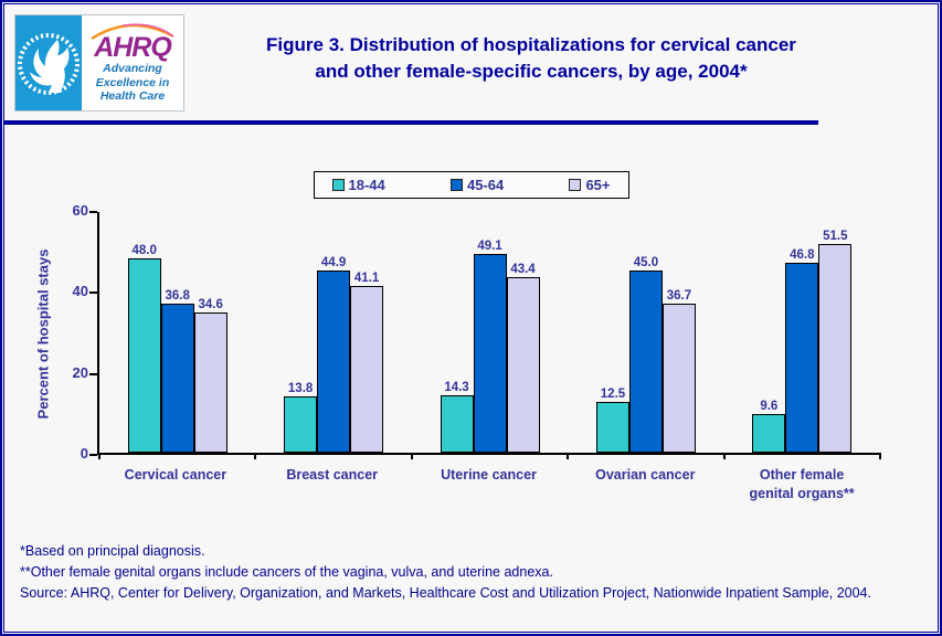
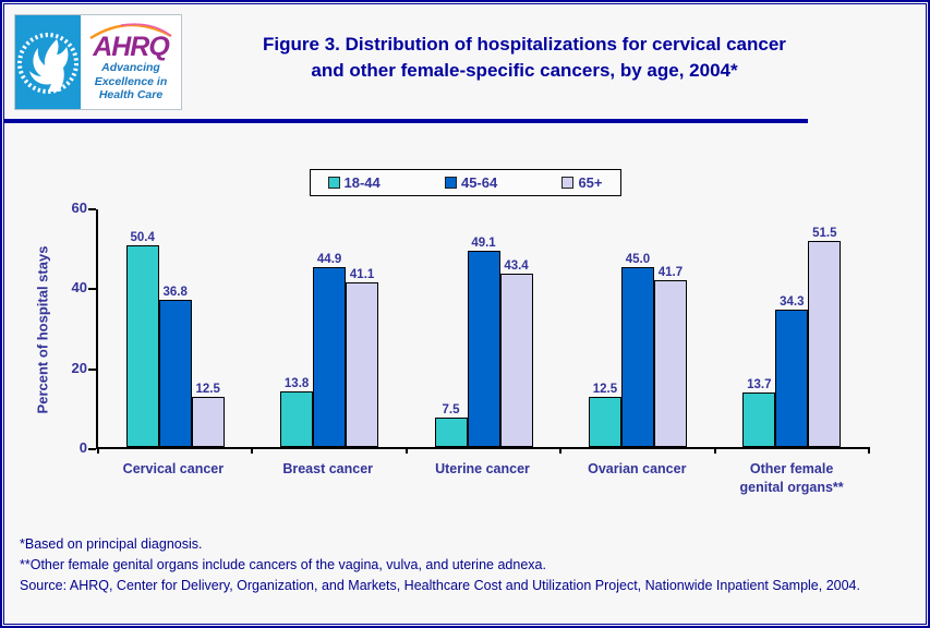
18-44/Cervical cancer: 48.0 -> 50.4
65+/Cervical cancer: 34.6 -> 12.5
18-44/Uterine cancer: 14.3 -> 7.5
65+/Ovarian cancer: 36.7 -> 41.7
18-44/Other female genital organs**: 9.6 -> 13.7
45-64/Other female genital organs**: 46.8 -> 34.3
